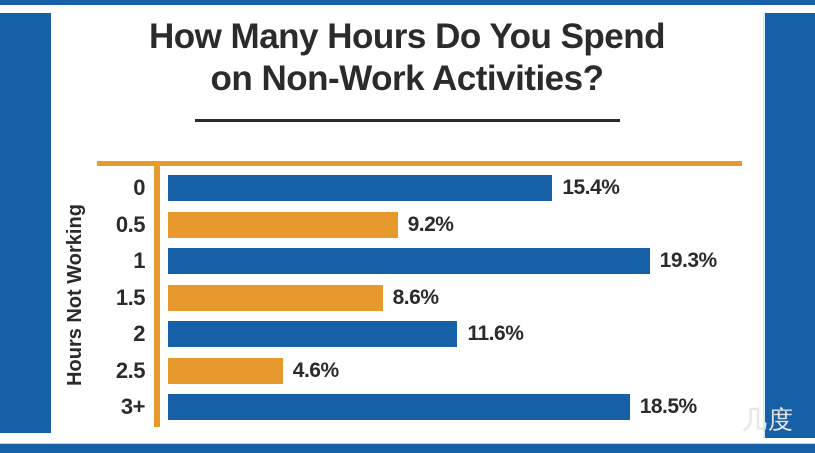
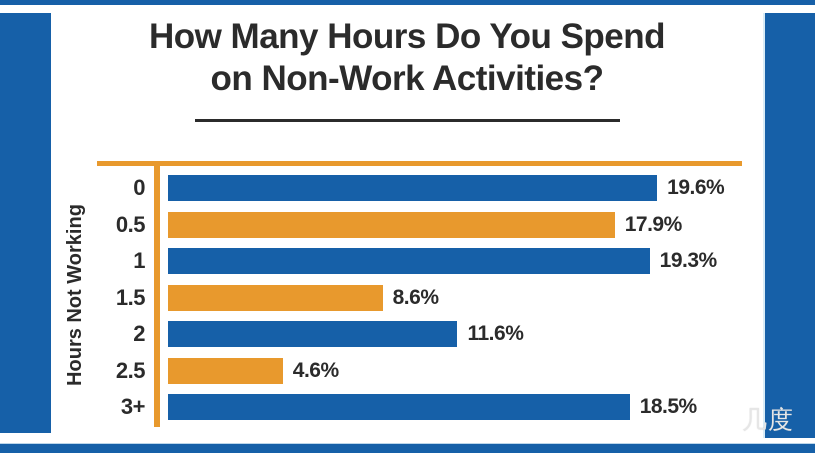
0: 15.4% -> 19.6%
0.5: 9.2% -> 17.9%
